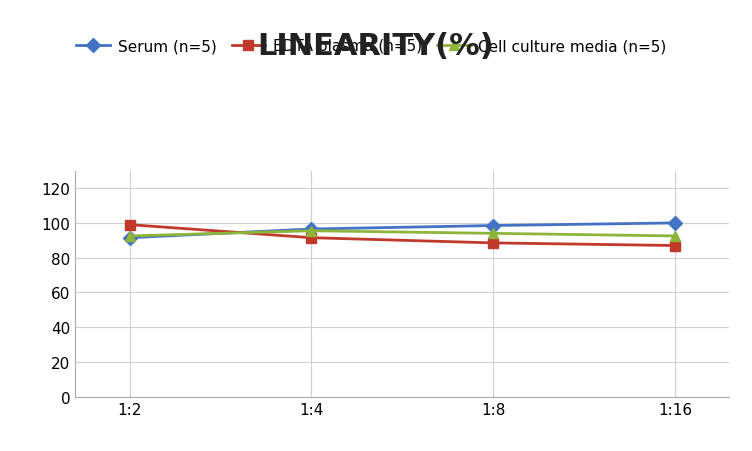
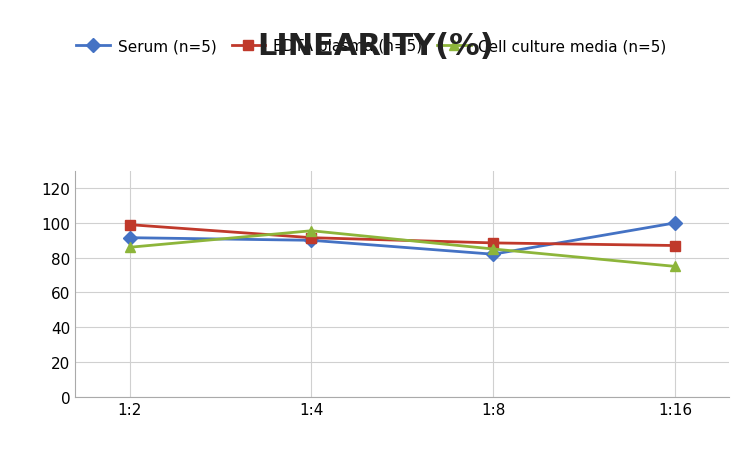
Cell culture media (n=5)/1:2: 92 -> 86
Serum (n=5)/1:4: 96 -> 90
Serum (n=5)/1:8: 98 -> 82
Cell culture media (n=5)/1:8: 94 -> 85
Cell culture media (n=5)/1:16: 92 -> 75
